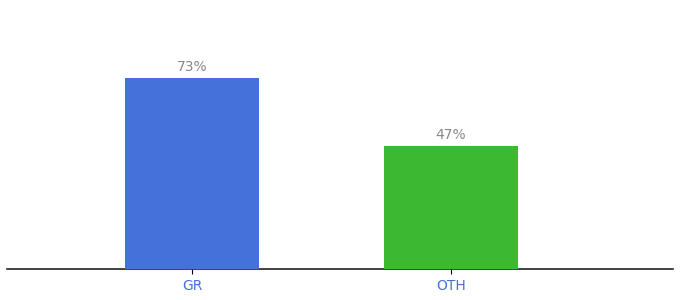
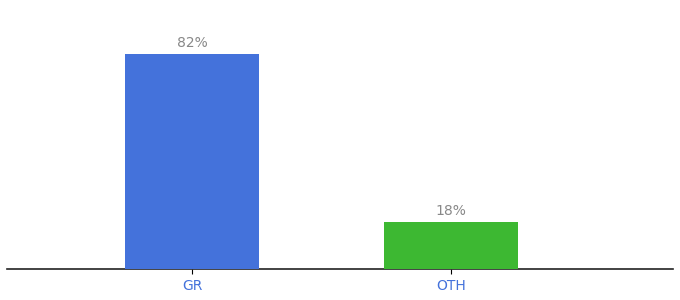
GR: 73% -> 82%
OTH: 47% -> 18%
